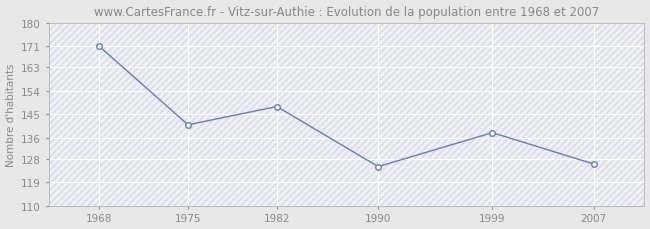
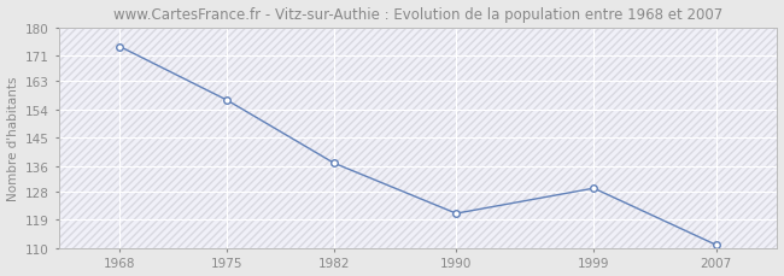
1968: 171 -> 174
1975: 141 -> 157
1982: 148 -> 137
1990: 125 -> 121
1999: 138 -> 129
2007: 126 -> 111
